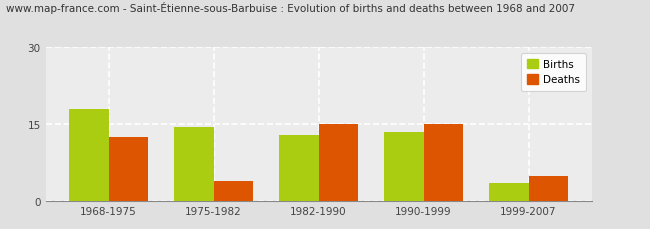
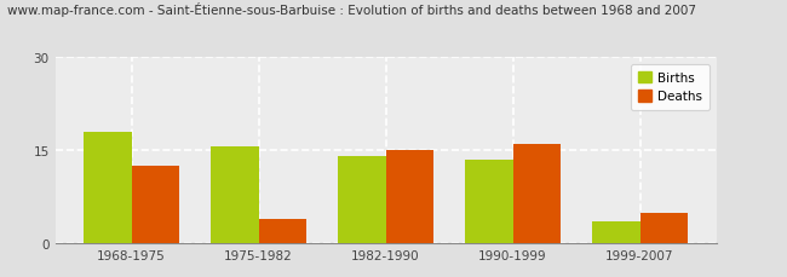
Births/1975-1982: 14.5 -> 15.6
Births/1982-1990: 13.0 -> 14.0
Deaths/1990-1999: 15.0 -> 16.0
